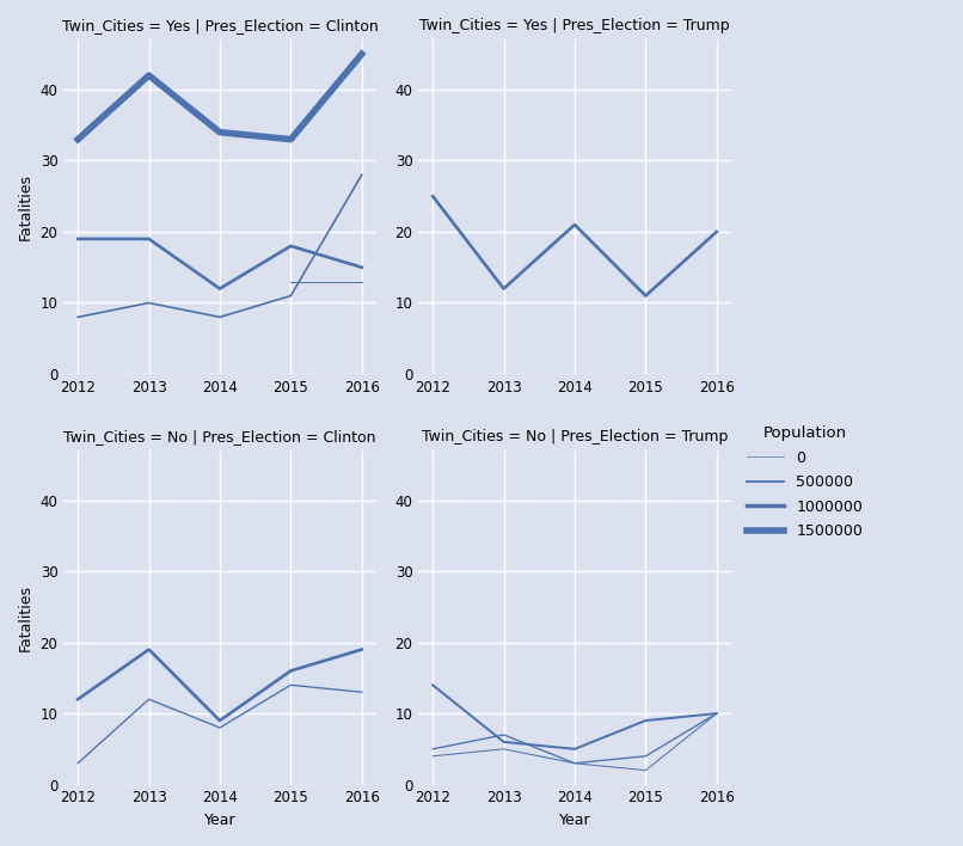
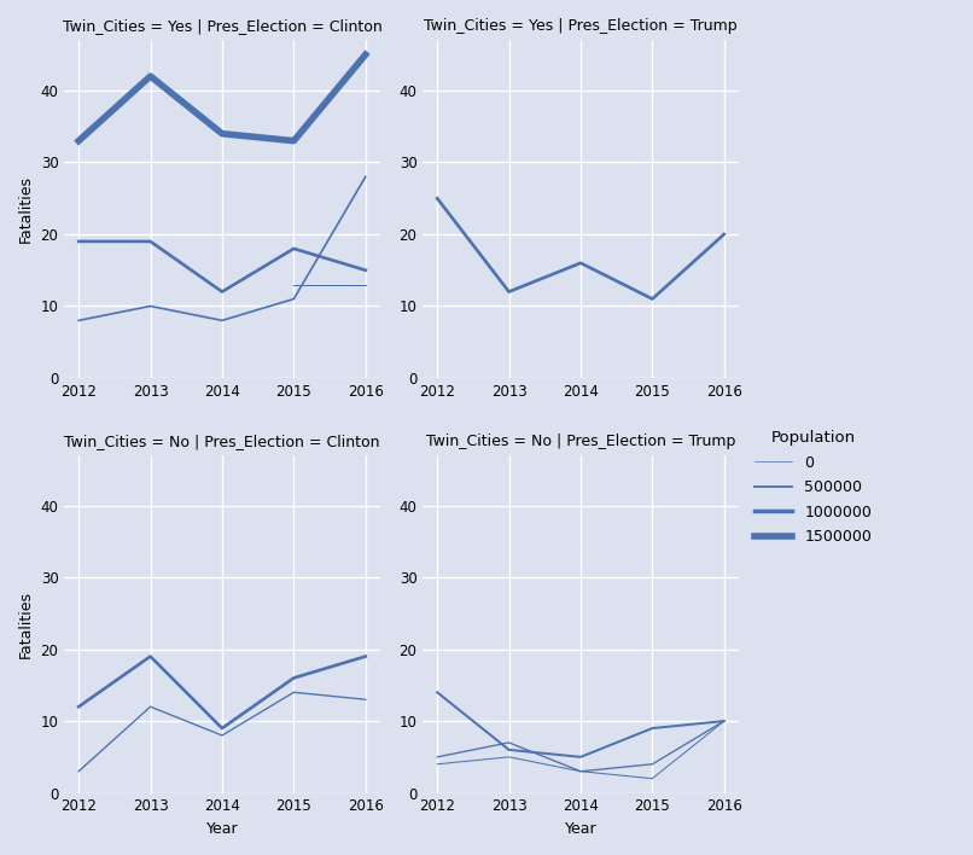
Twin_Cities = Yes | Pres_Election = Trump/2014: 21 -> 16
